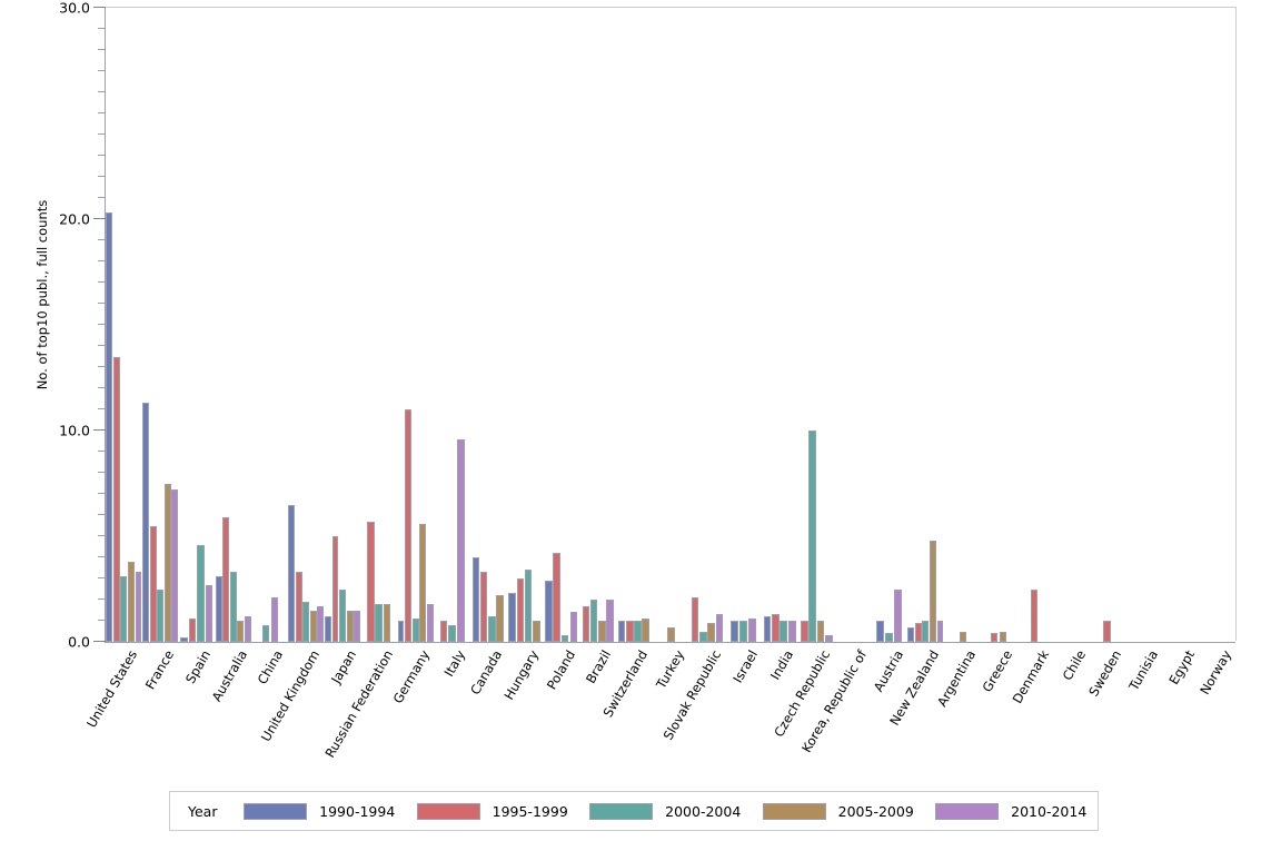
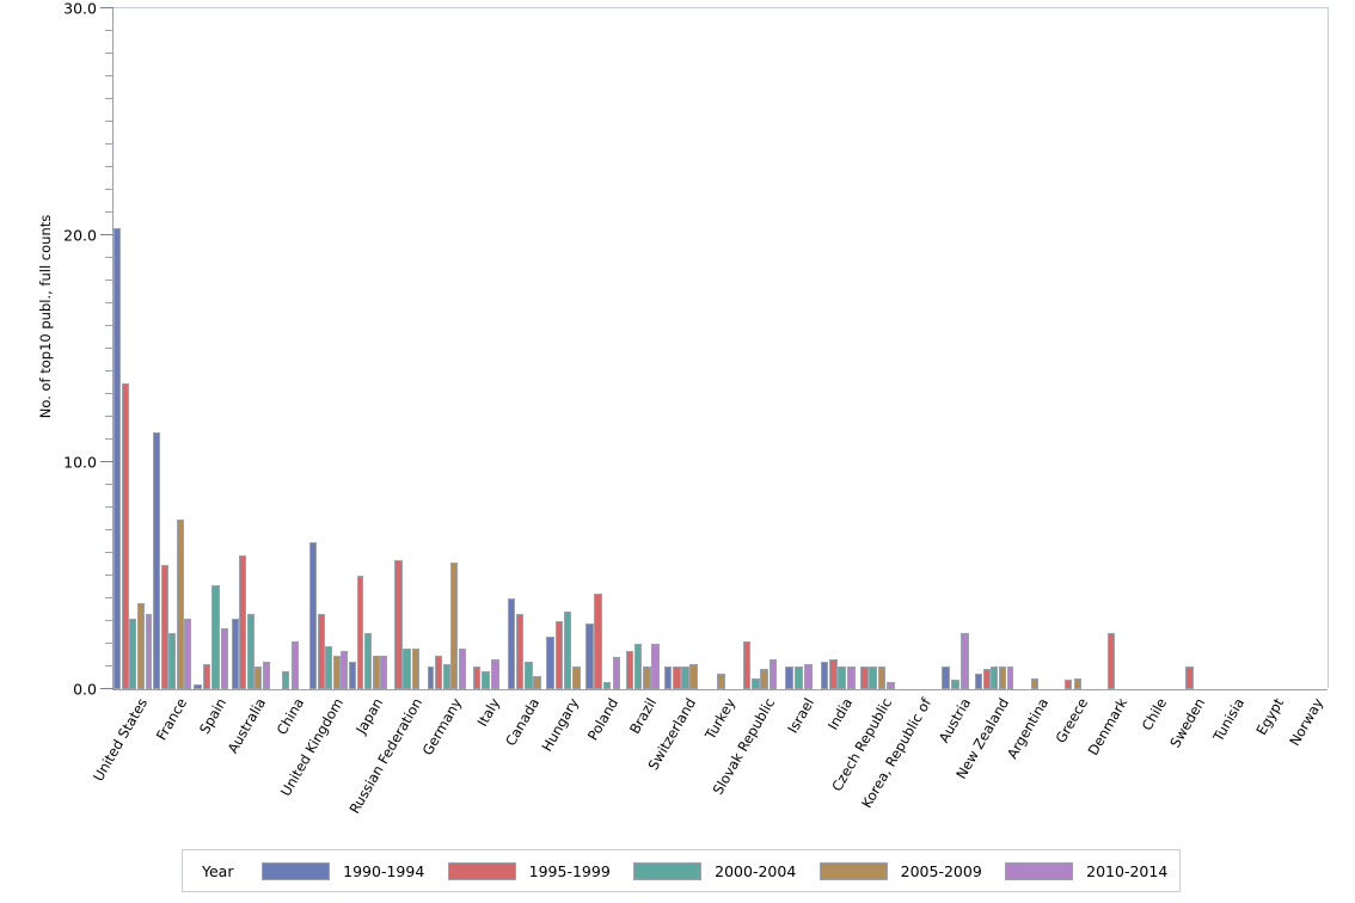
2010-2014/France: 7.2 -> 3.1
1995-1999/Germany: 11.0 -> 1.5
2010-2014/Italy: 9.6 -> 1.3
2005-2009/Canada: 2.2 -> 0.6
2000-2004/Czech Republic: 10.0 -> 1.0
2005-2009/New Zealand: 4.8 -> 1.0
